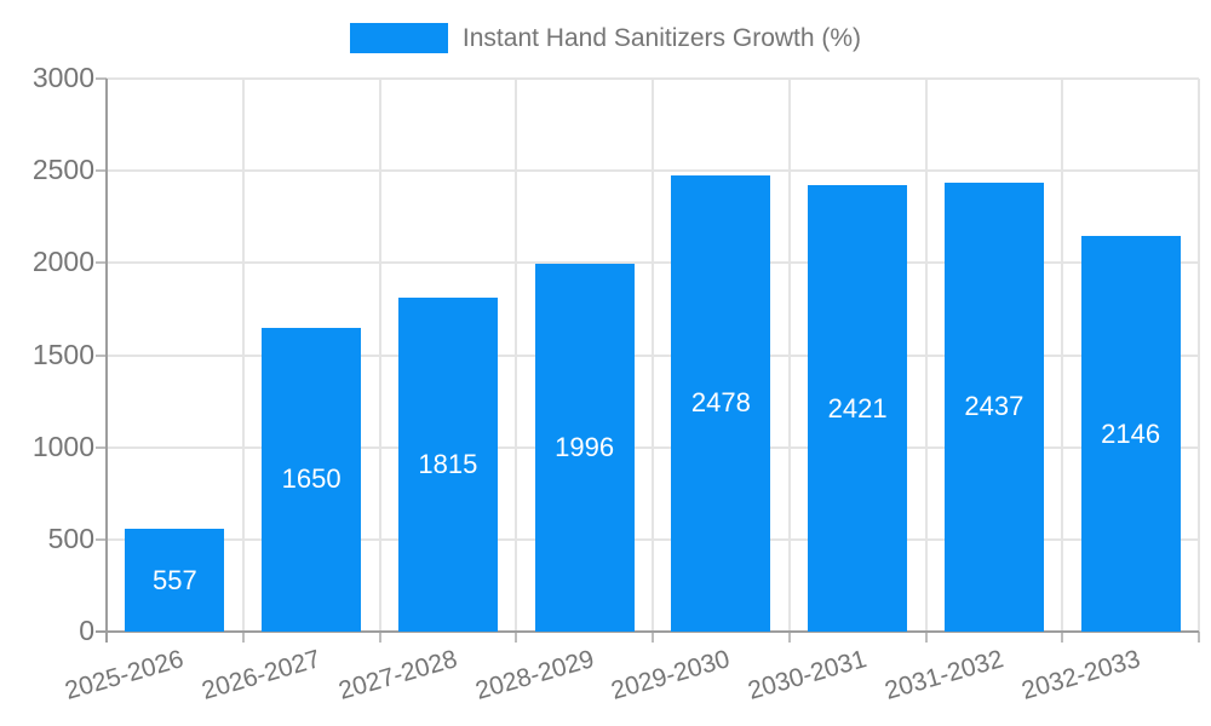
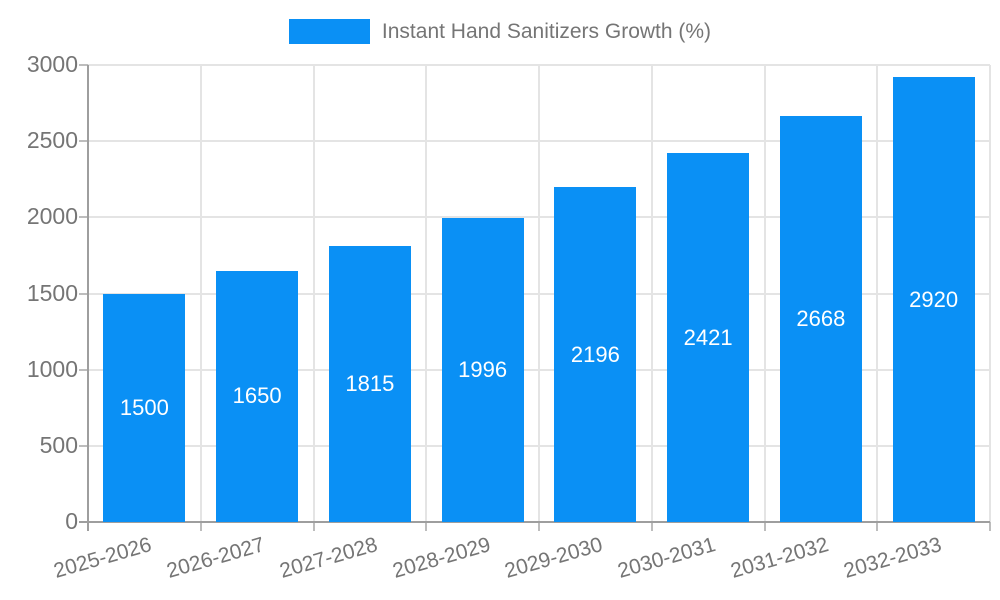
2025-2026: 557 -> 1500
2029-2030: 2478 -> 2196
2031-2032: 2437 -> 2668
2032-2033: 2146 -> 2920
